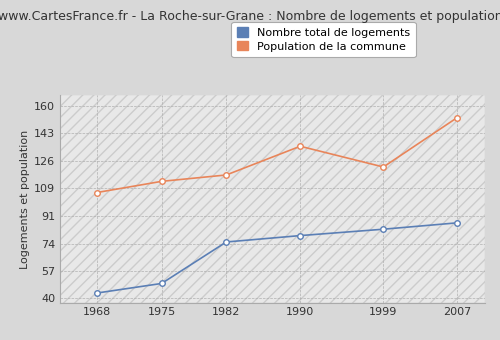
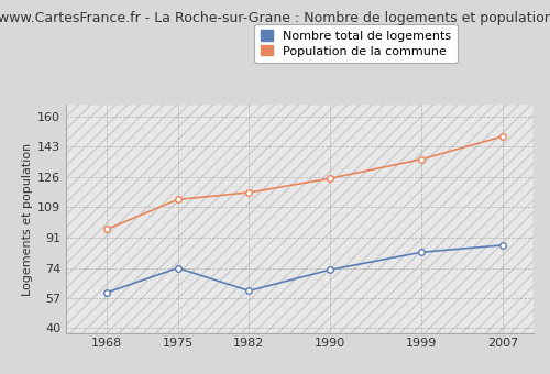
Nombre total de logements/1968: 43 -> 60
Population de la commune/1968: 106 -> 96
Nombre total de logements/1975: 49 -> 74
Nombre total de logements/1982: 75 -> 61
Nombre total de logements/1990: 79 -> 73
Population de la commune/1990: 135 -> 125
Population de la commune/1999: 122 -> 136
Population de la commune/2007: 153 -> 149
